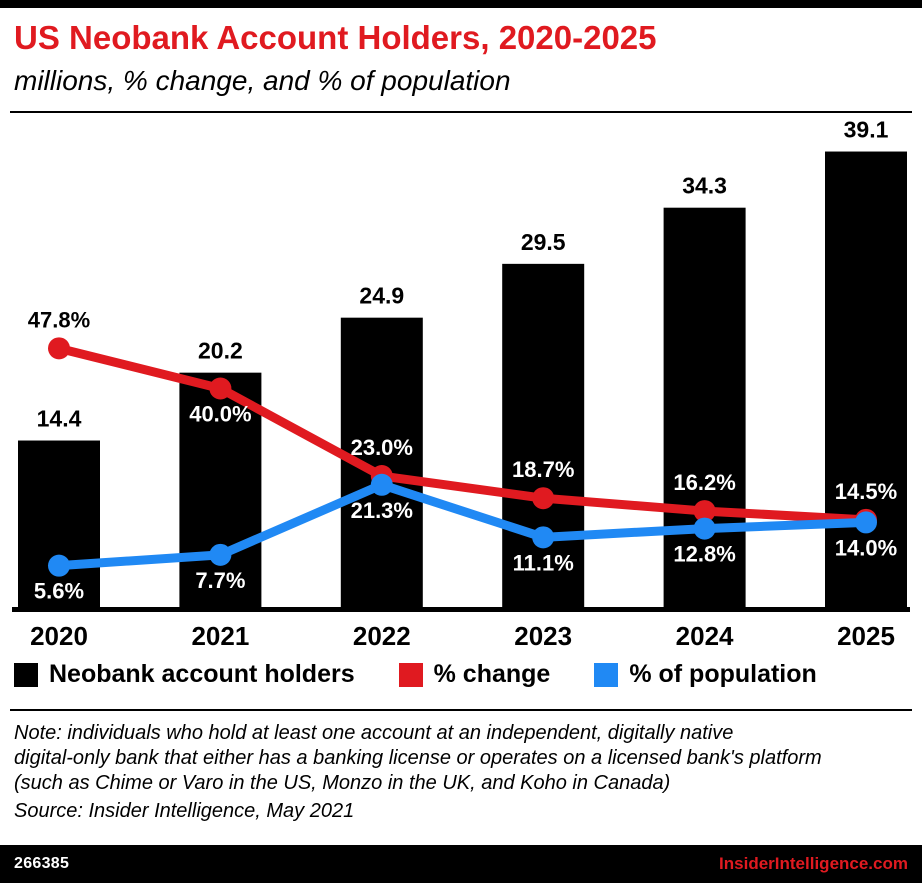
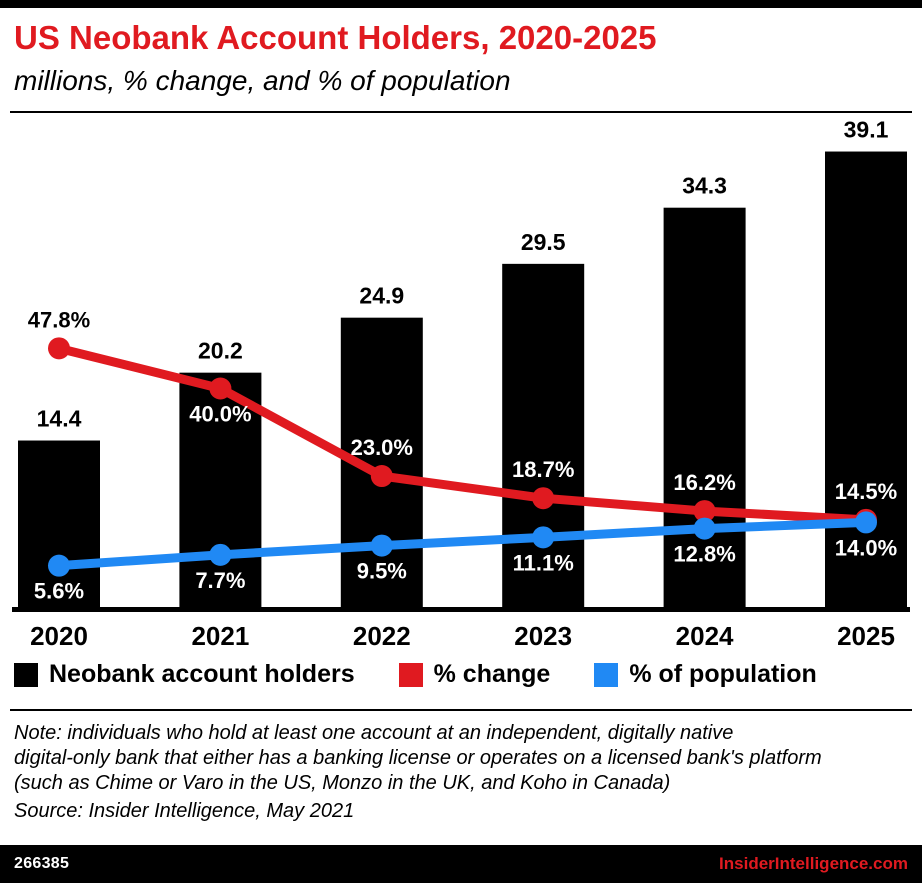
% of population/2022: 21.3% -> 9.5%
